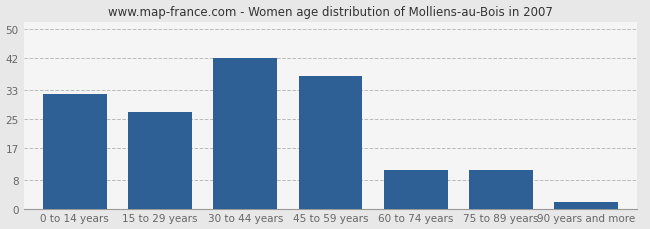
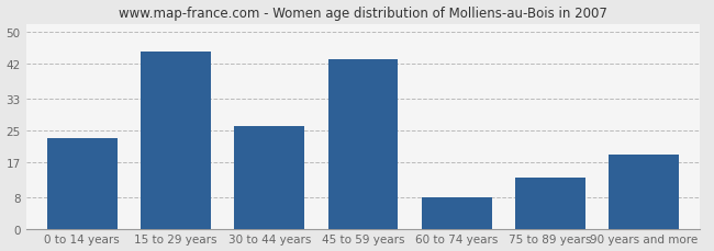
0 to 14 years: 32 -> 23
15 to 29 years: 27 -> 45
30 to 44 years: 42 -> 26
45 to 59 years: 37 -> 43
60 to 74 years: 11 -> 8
75 to 89 years: 11 -> 13
90 years and more: 2 -> 19
